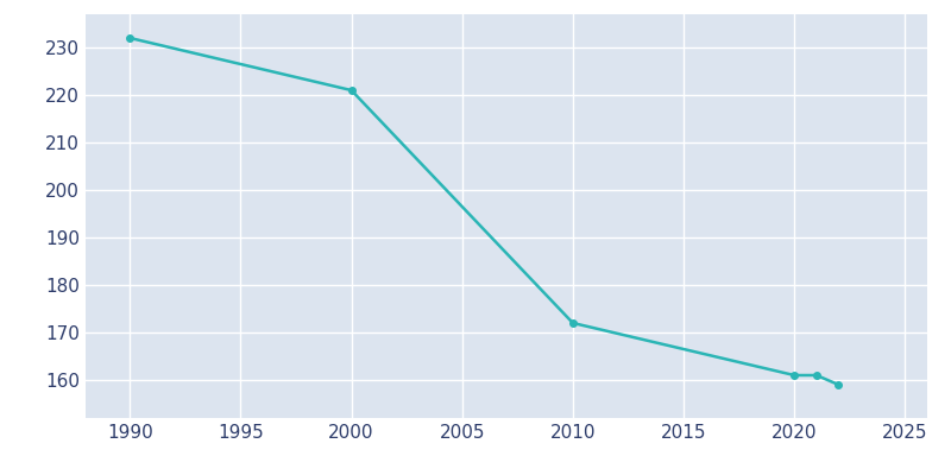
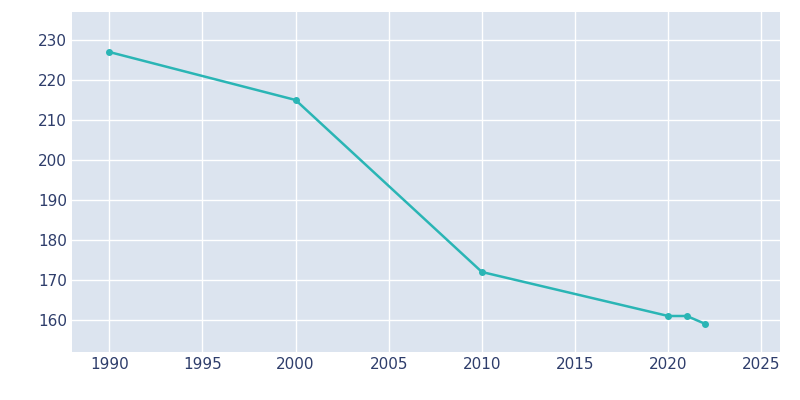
1990: 232 -> 227
2000: 221 -> 215
